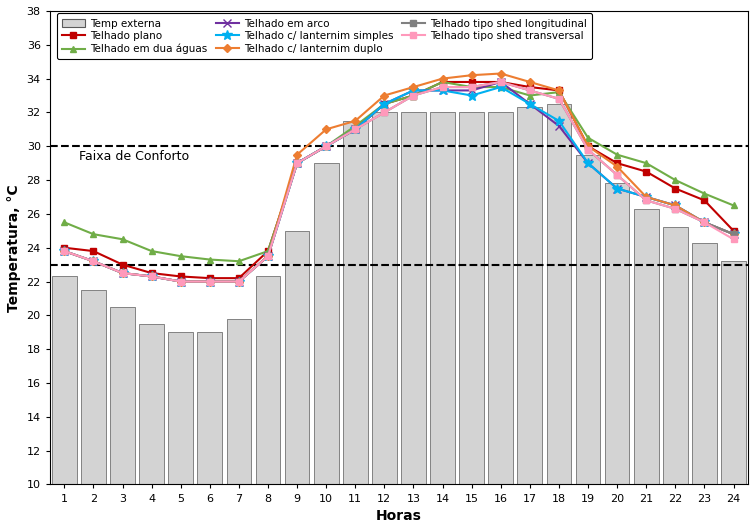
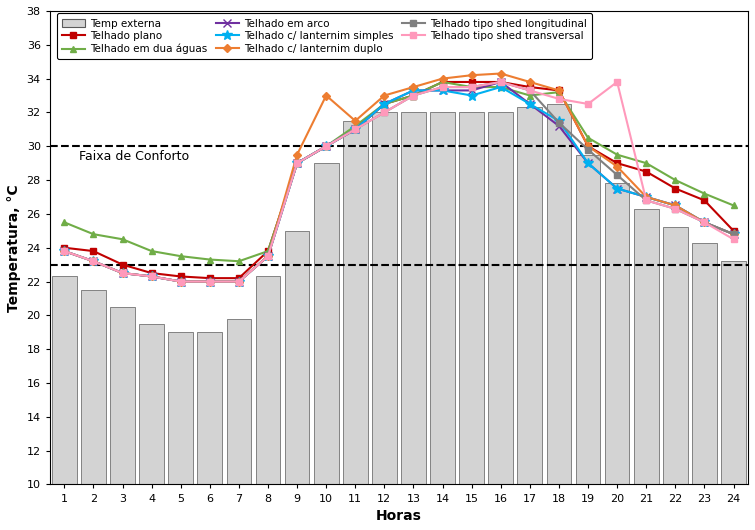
Telhado c/ lanternim duplo/10: 31.0 -> 33.0
Telhado tipo shed longitudinal/18: 32.8 -> 31.4
Telhado tipo shed transversal/19: 29.8 -> 32.5
Telhado tipo shed transversal/20: 28.3 -> 33.8
